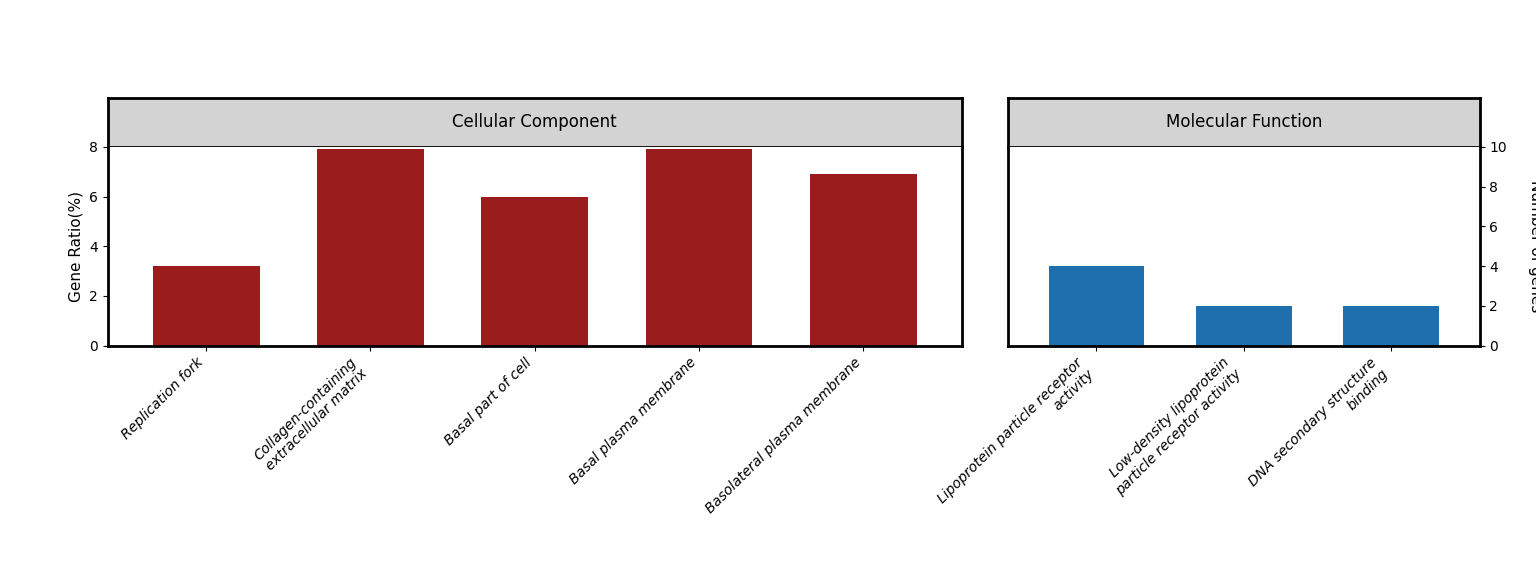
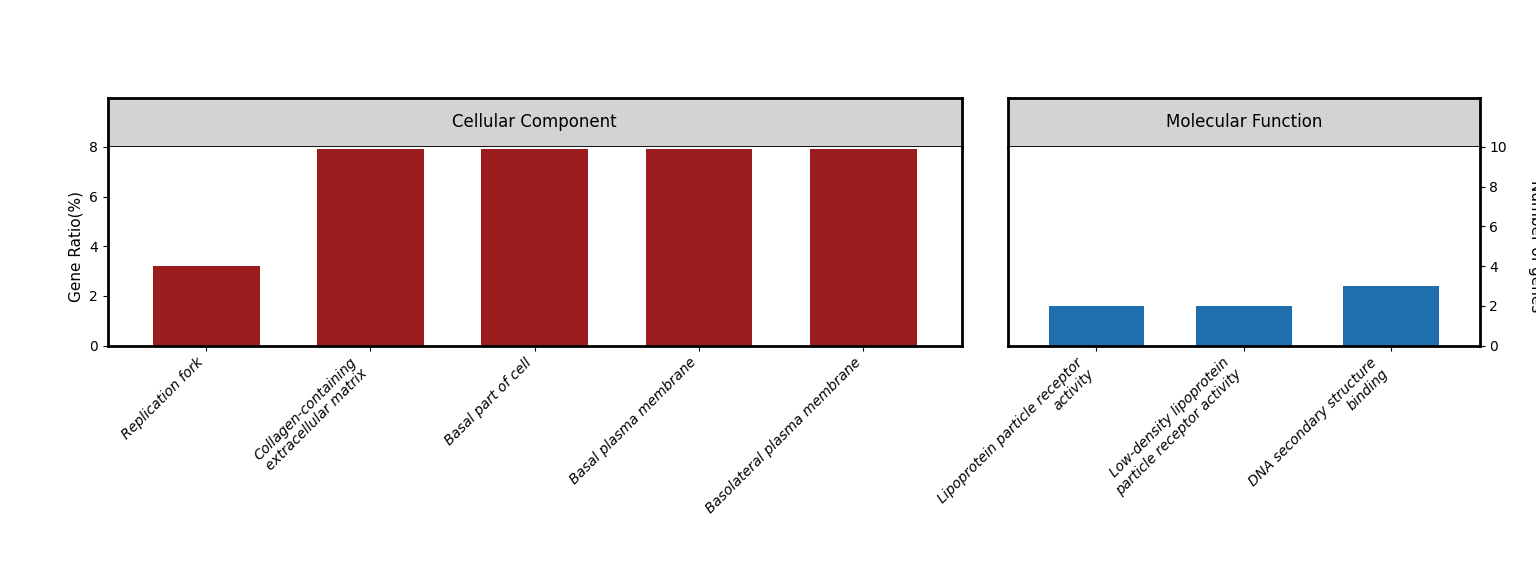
Basal part of cell: 6.0 -> 7.9
Basolateral plasma membrane: 6.9 -> 7.9
Lipoprotein particle receptor activity: 4 -> 2
DNA secondary structure binding: 2 -> 3
